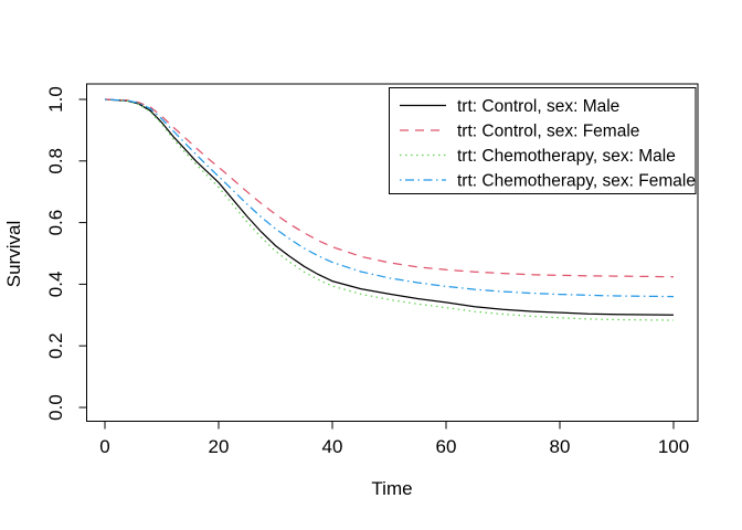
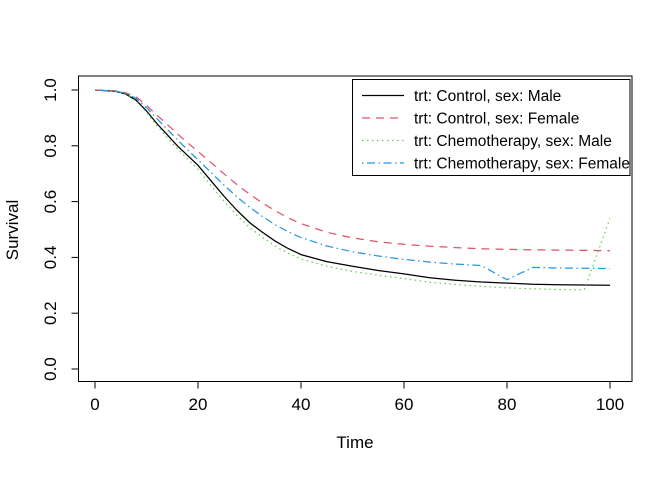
trt: Chemotherapy, sex: Female/80: 0.37 -> 0.32
trt: Chemotherapy, sex: Male/100: 0.28 -> 0.54
